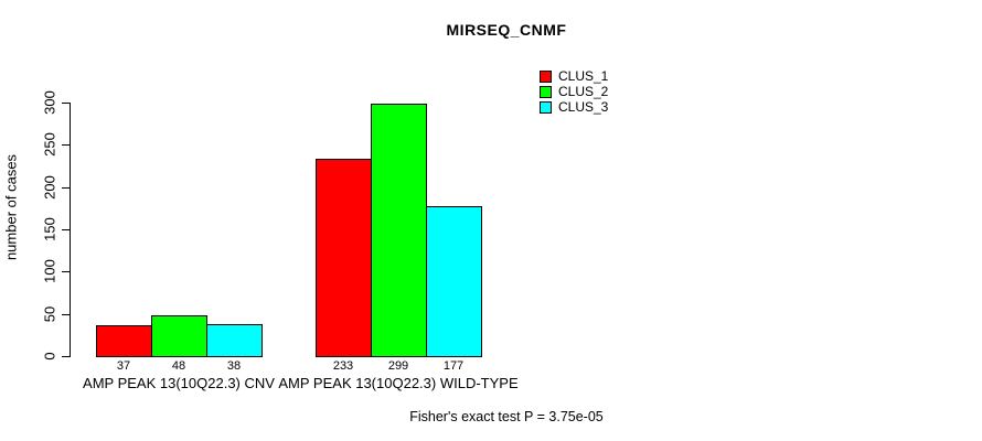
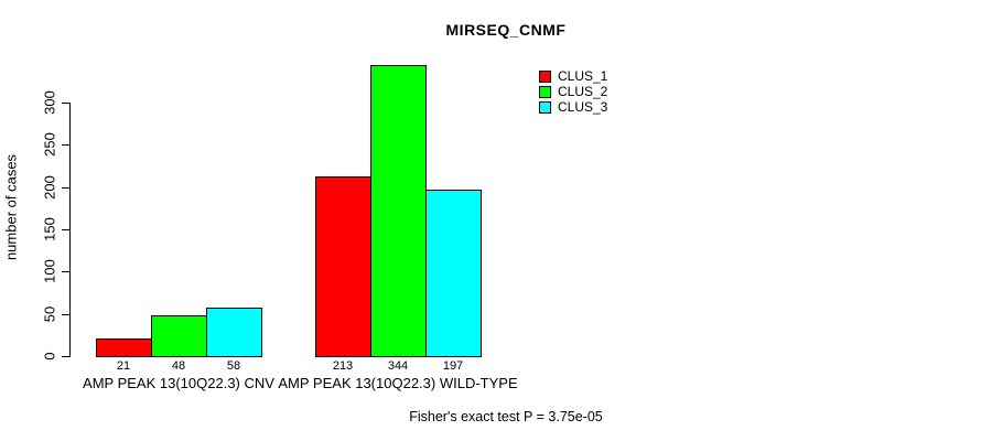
CLUS_1/AMP PEAK 13(10Q22.3) CNV: 37 -> 21
CLUS_3/AMP PEAK 13(10Q22.3) CNV: 38 -> 58
CLUS_1/AMP PEAK 13(10Q22.3) WILD-TYPE: 233 -> 213
CLUS_2/AMP PEAK 13(10Q22.3) WILD-TYPE: 299 -> 344
CLUS_3/AMP PEAK 13(10Q22.3) WILD-TYPE: 177 -> 197
